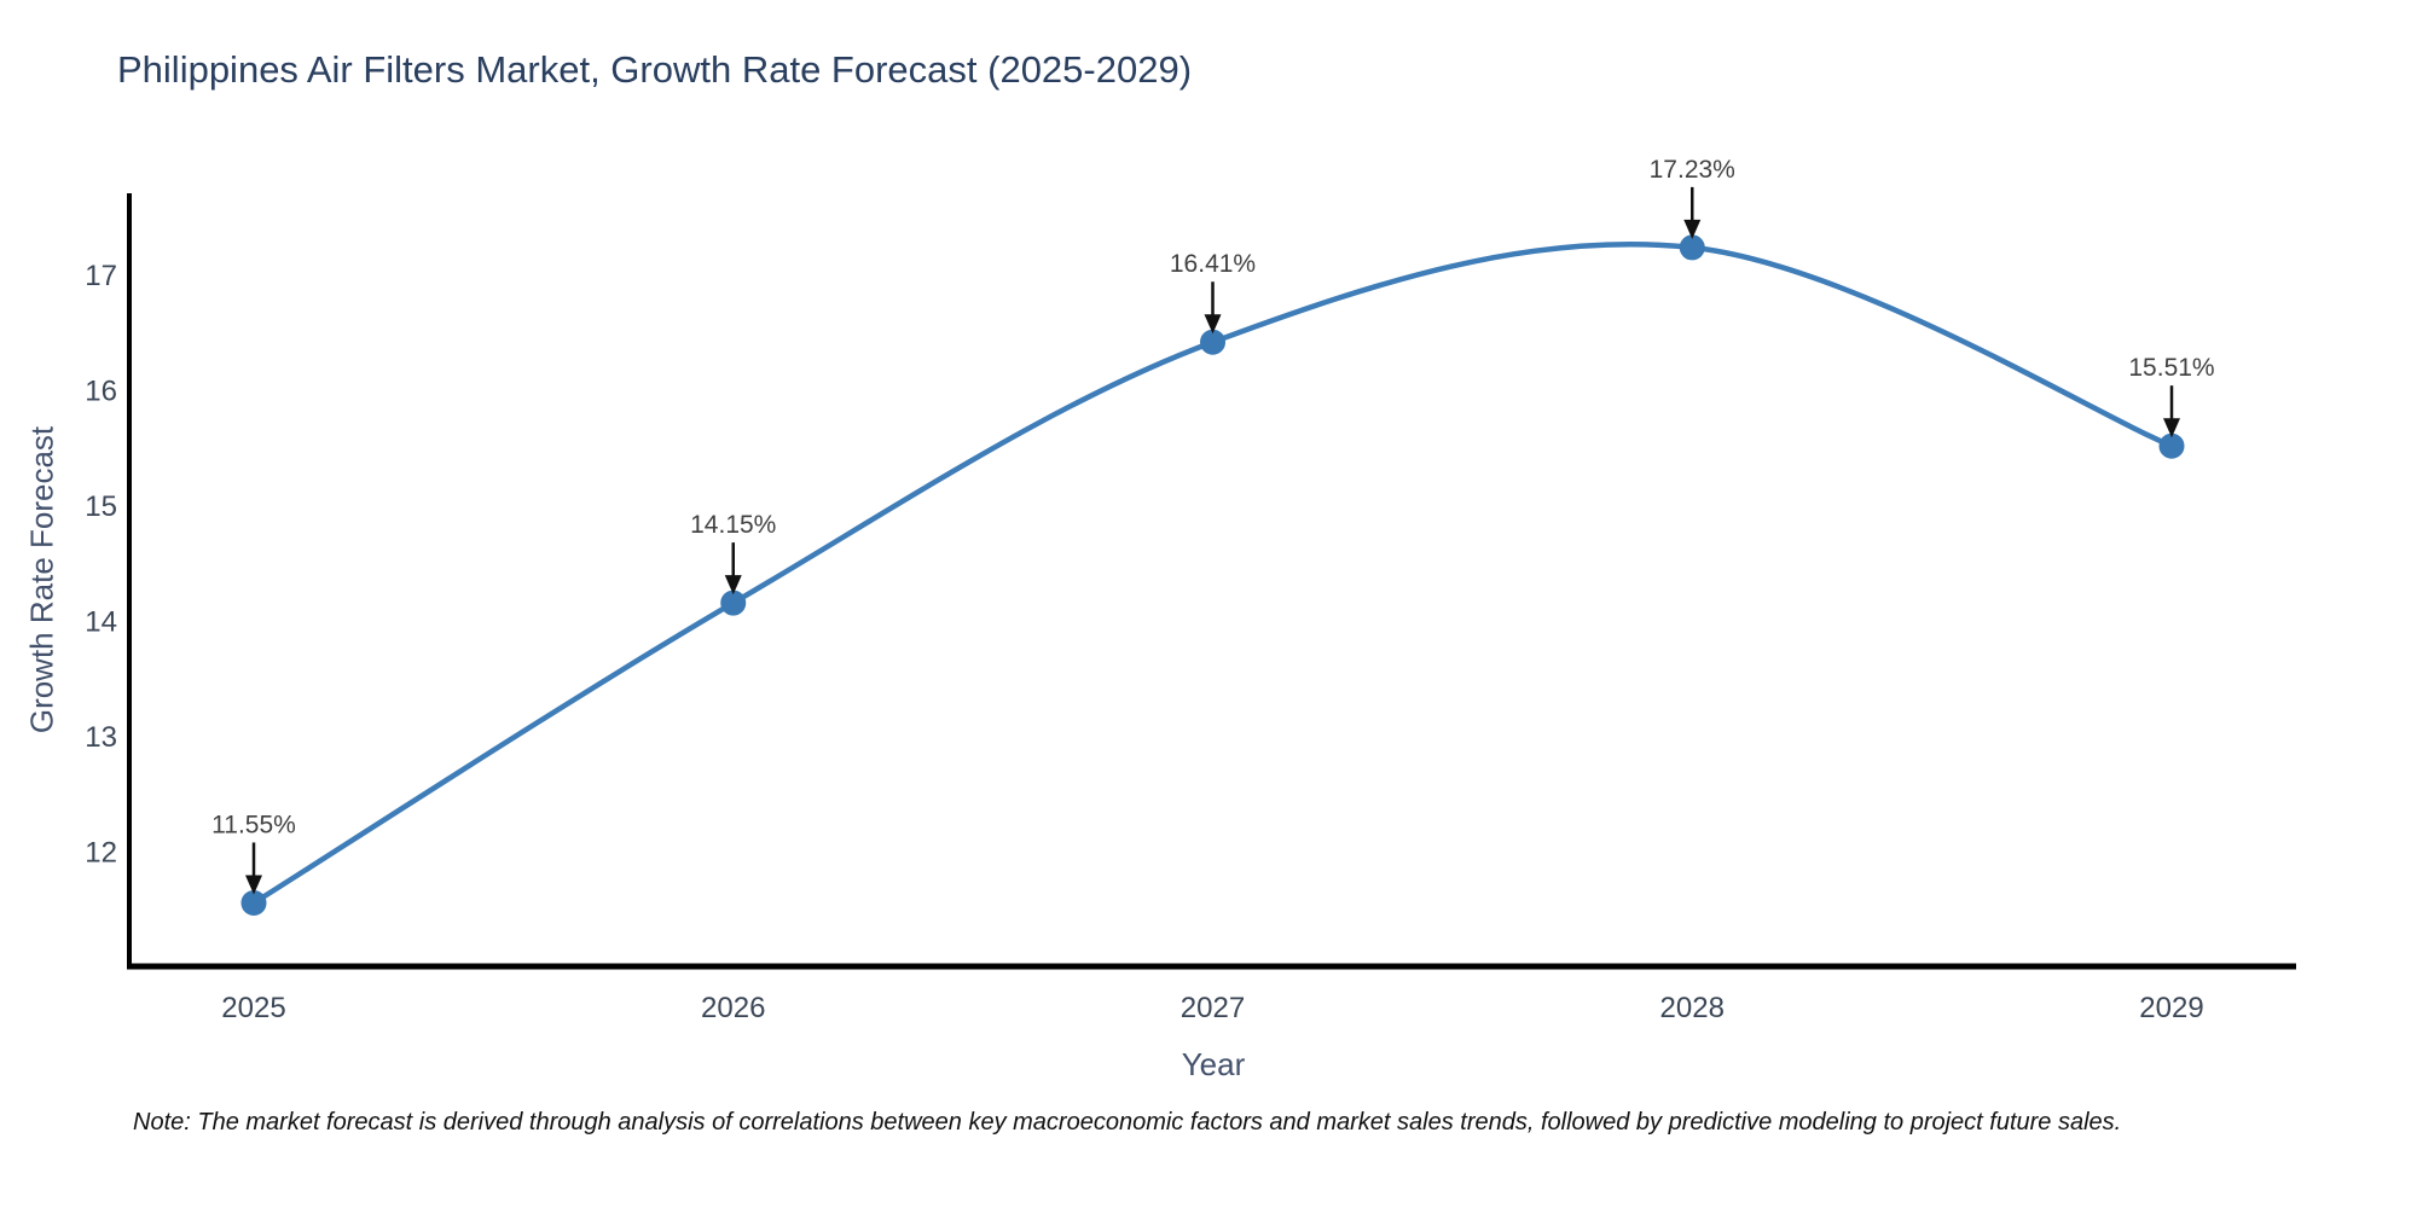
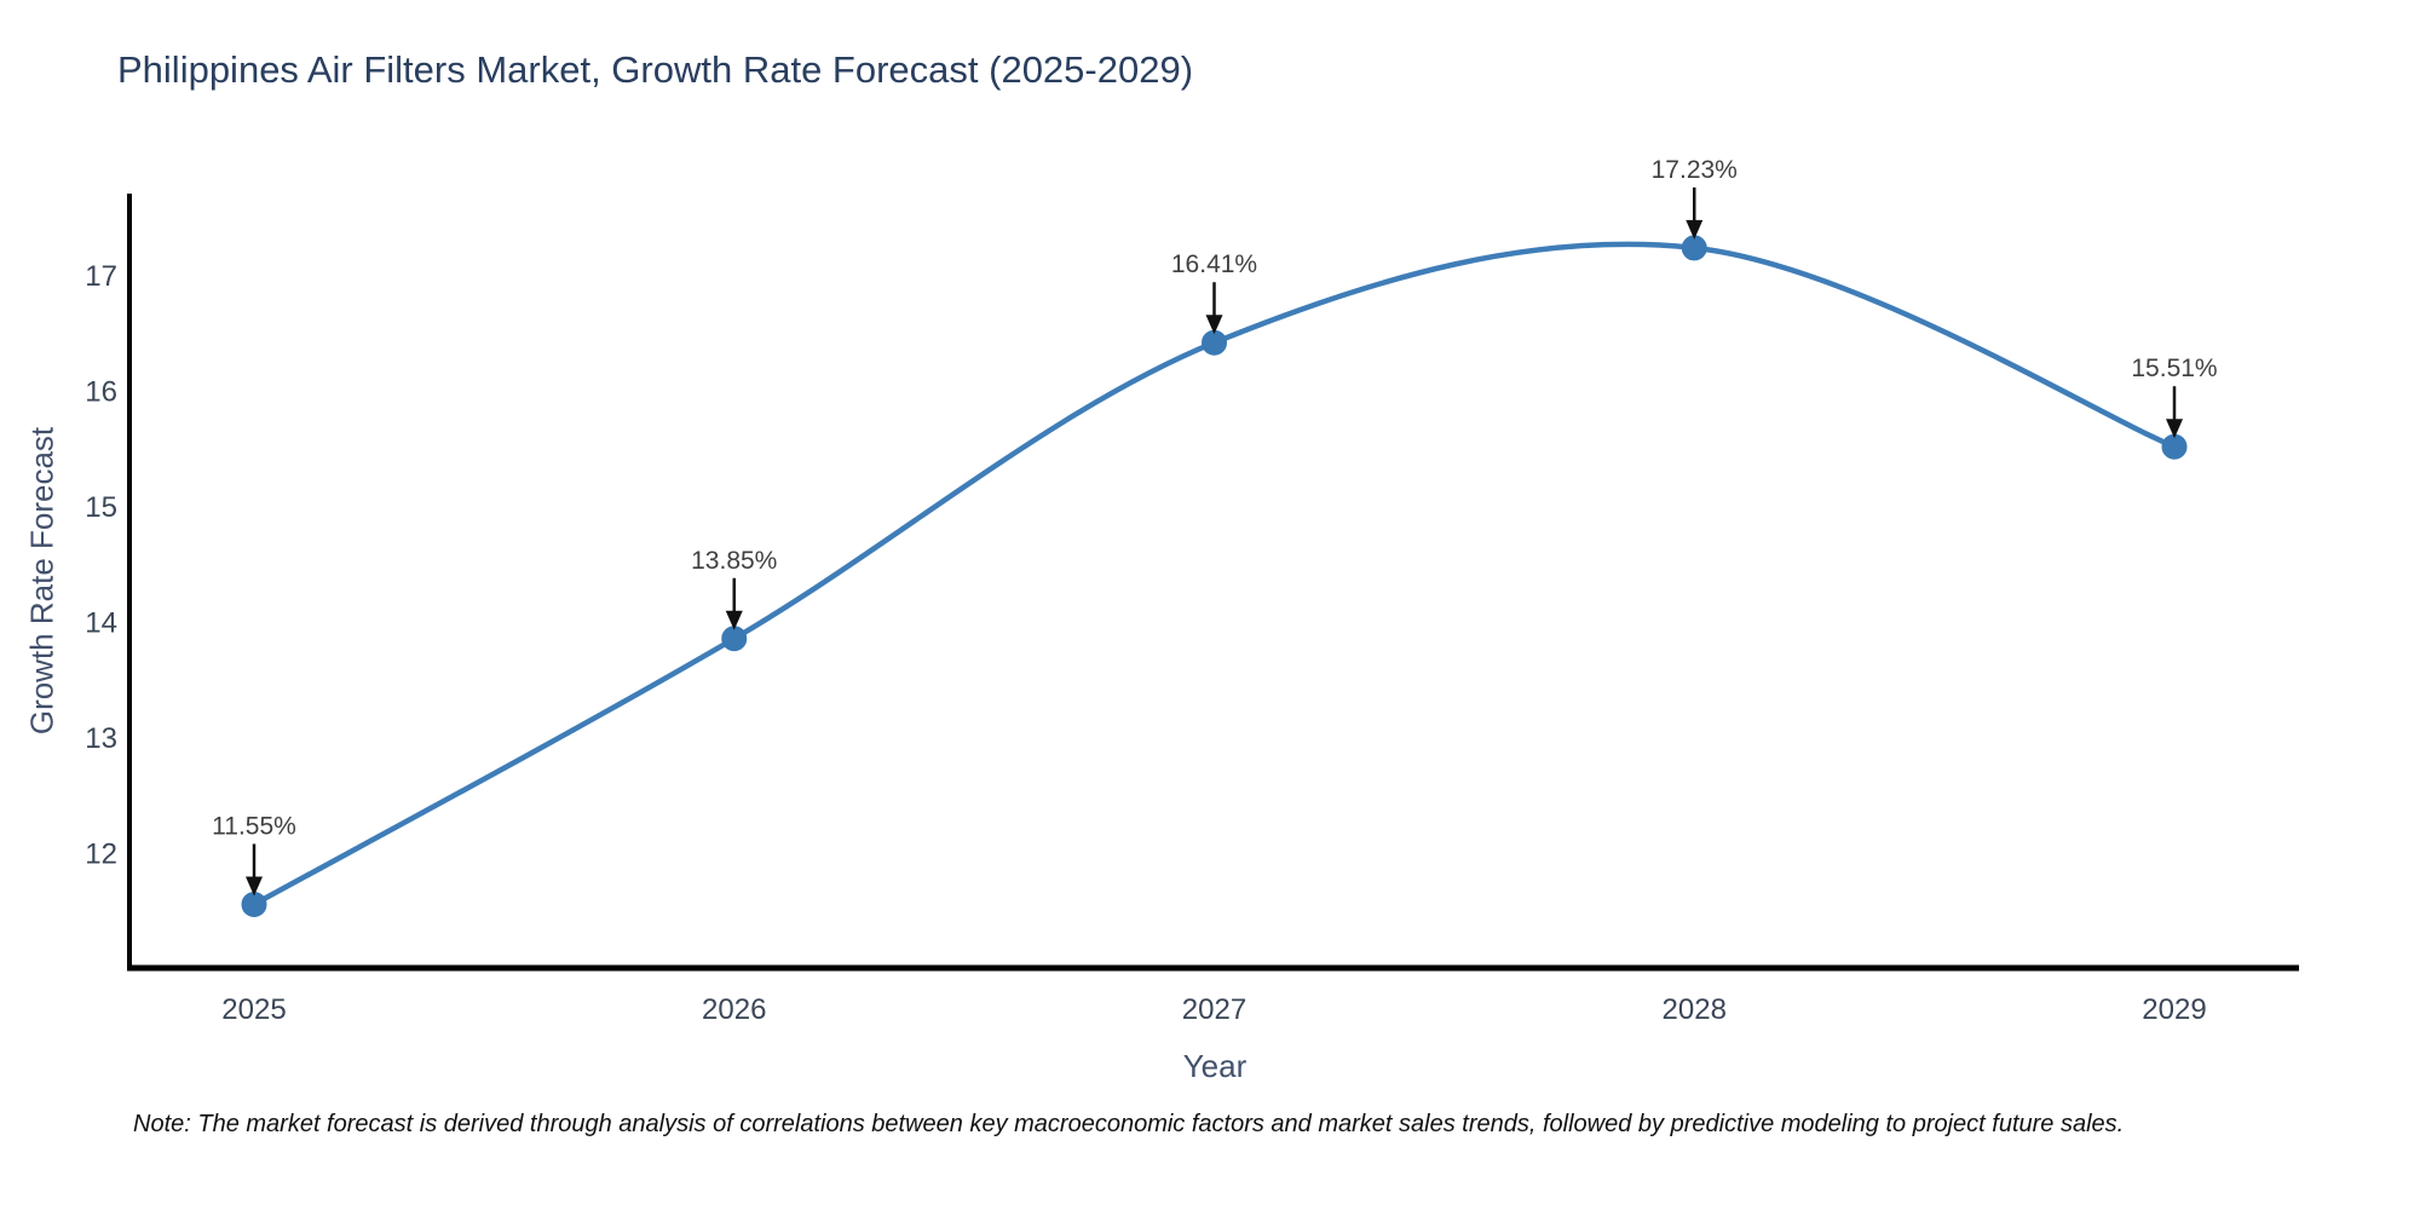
2026: 14.15% -> 13.85%
